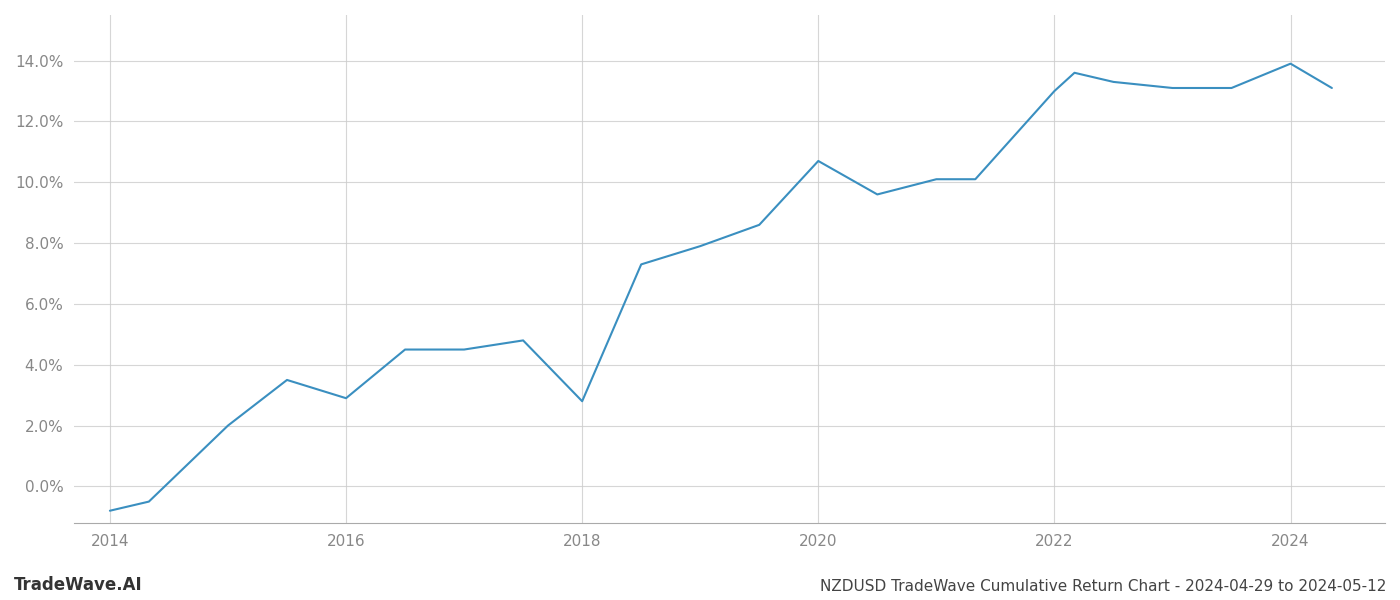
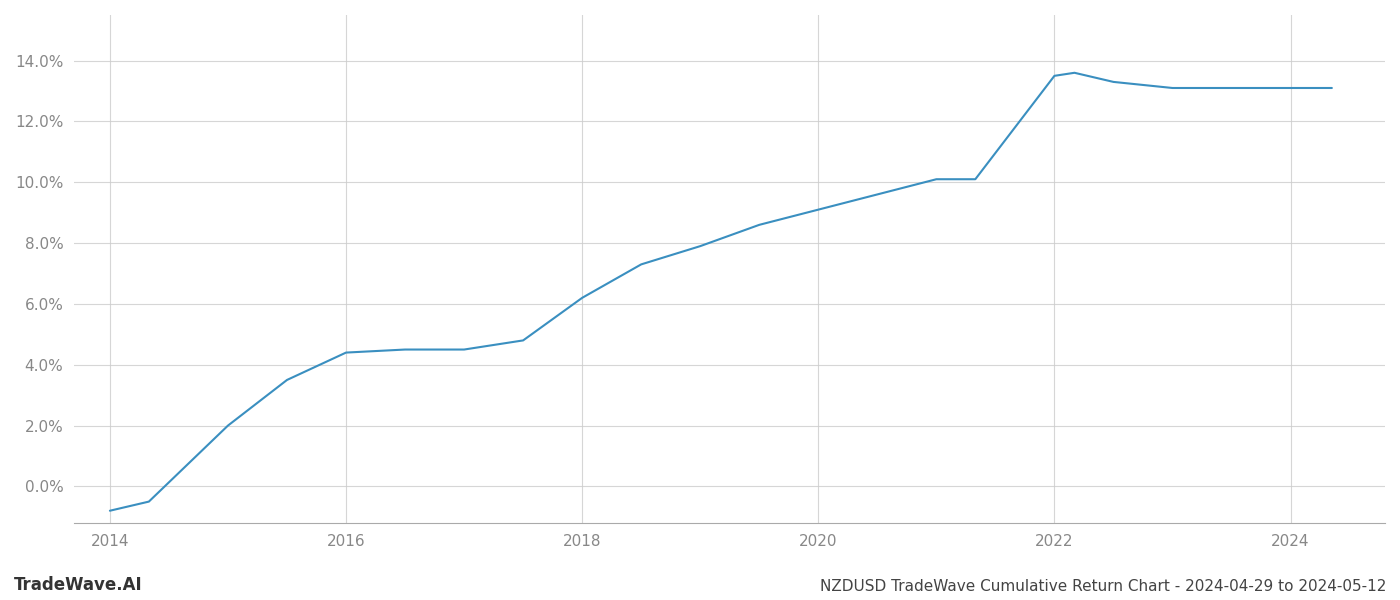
2016: 2.9% -> 4.4%
2018: 2.8% -> 6.2%
2020: 10.7% -> 9.1%
2022: 13.0% -> 13.5%
2024: 13.9% -> 13.1%
